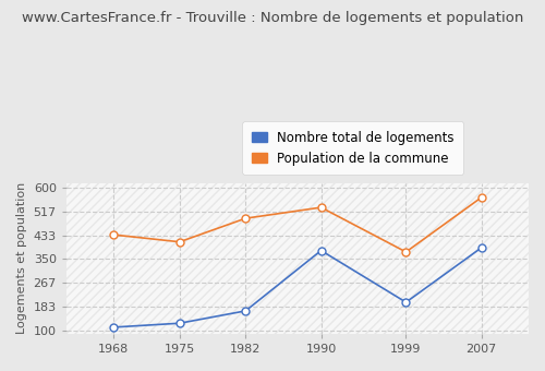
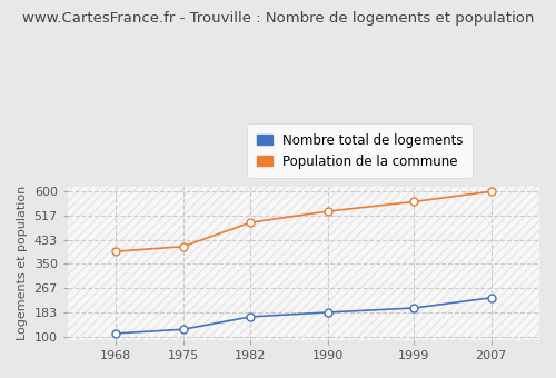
Population de la commune/1968: 435 -> 393
Nombre total de logements/1990: 380 -> 185
Population de la commune/1999: 375 -> 563
Nombre total de logements/2007: 390 -> 235
Population de la commune/2007: 565 -> 598
